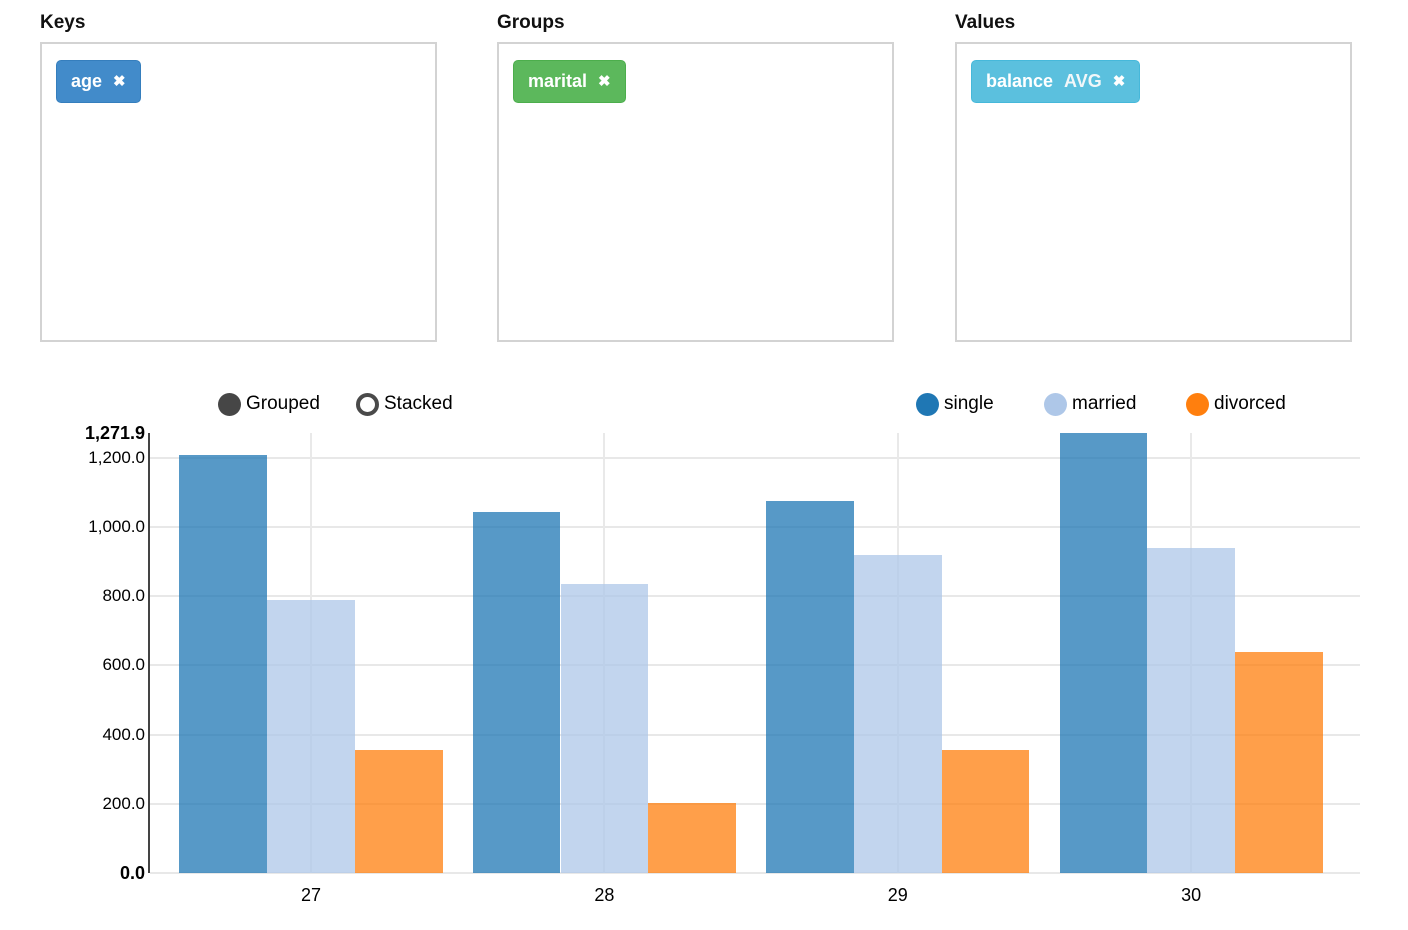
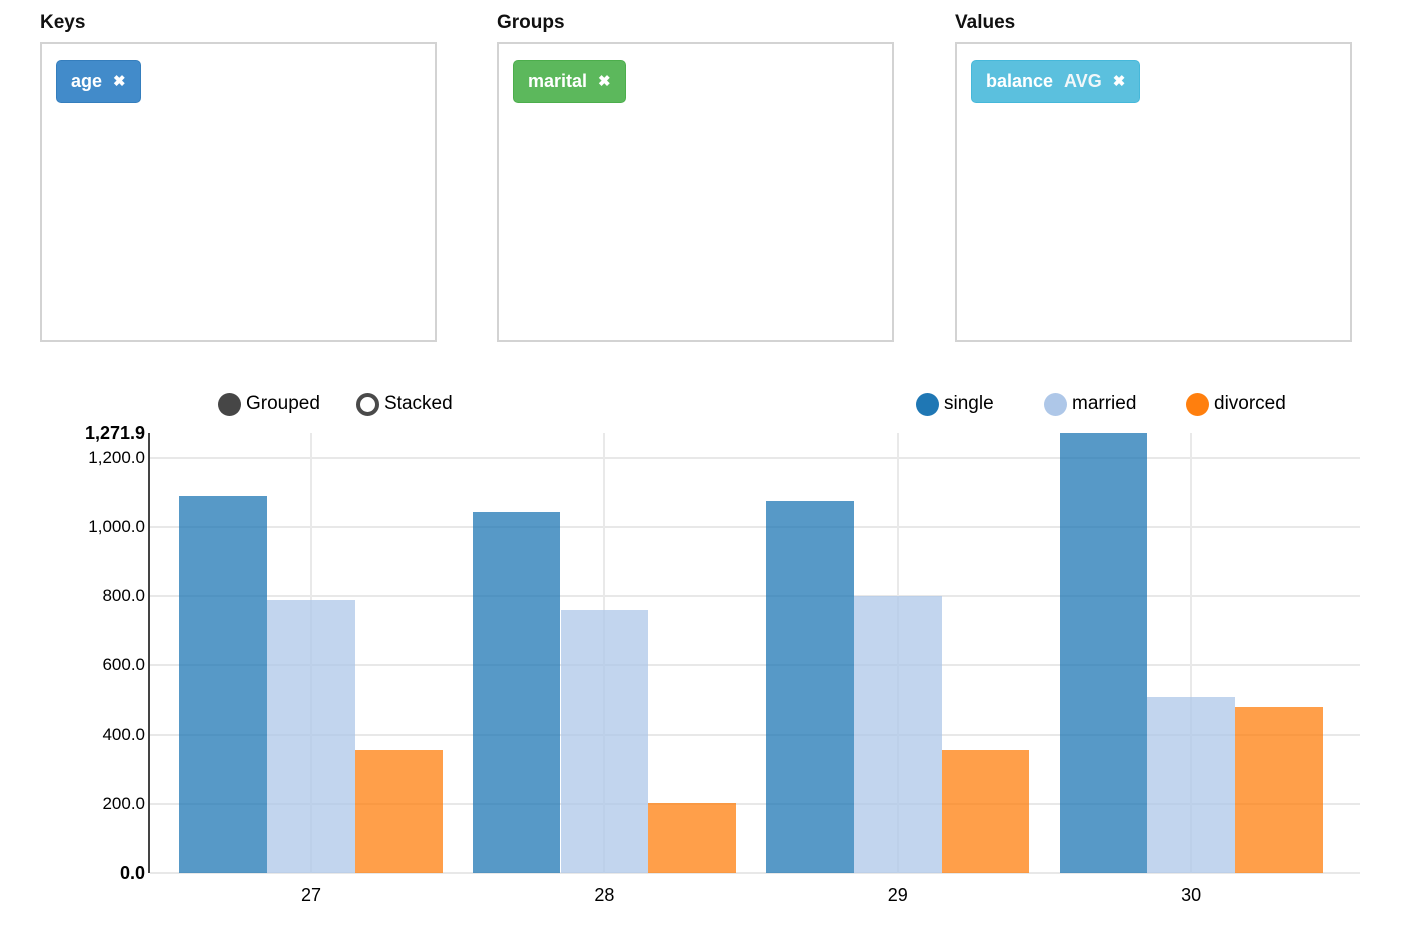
single/27: 1210 -> 1090
married/28: 840 -> 760
married/29: 920 -> 800
married/30: 940 -> 510
divorced/30: 640 -> 480
